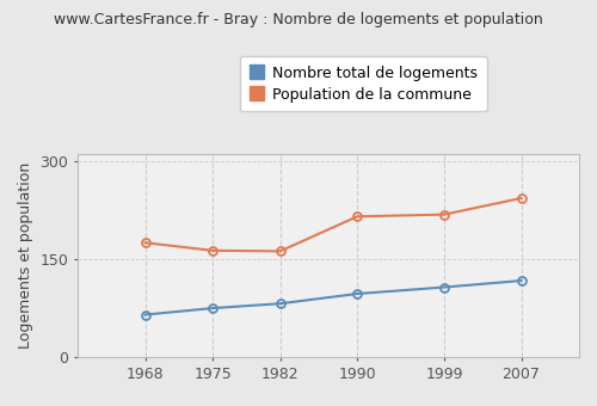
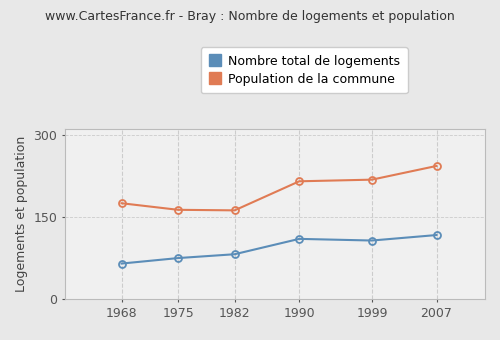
Nombre total de logements/1990: 97 -> 110
